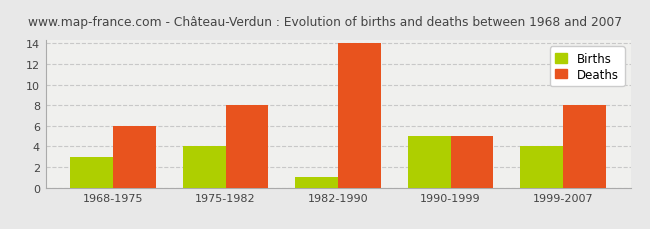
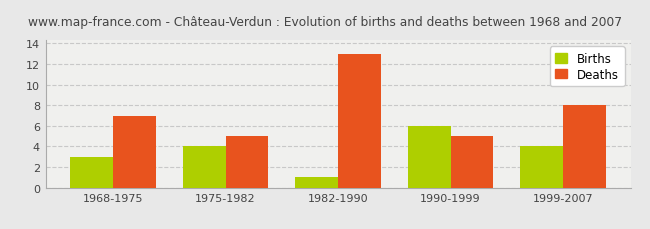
Deaths/1968-1975: 6 -> 7
Deaths/1975-1982: 8 -> 5
Deaths/1982-1990: 14 -> 13
Births/1990-1999: 5 -> 6
